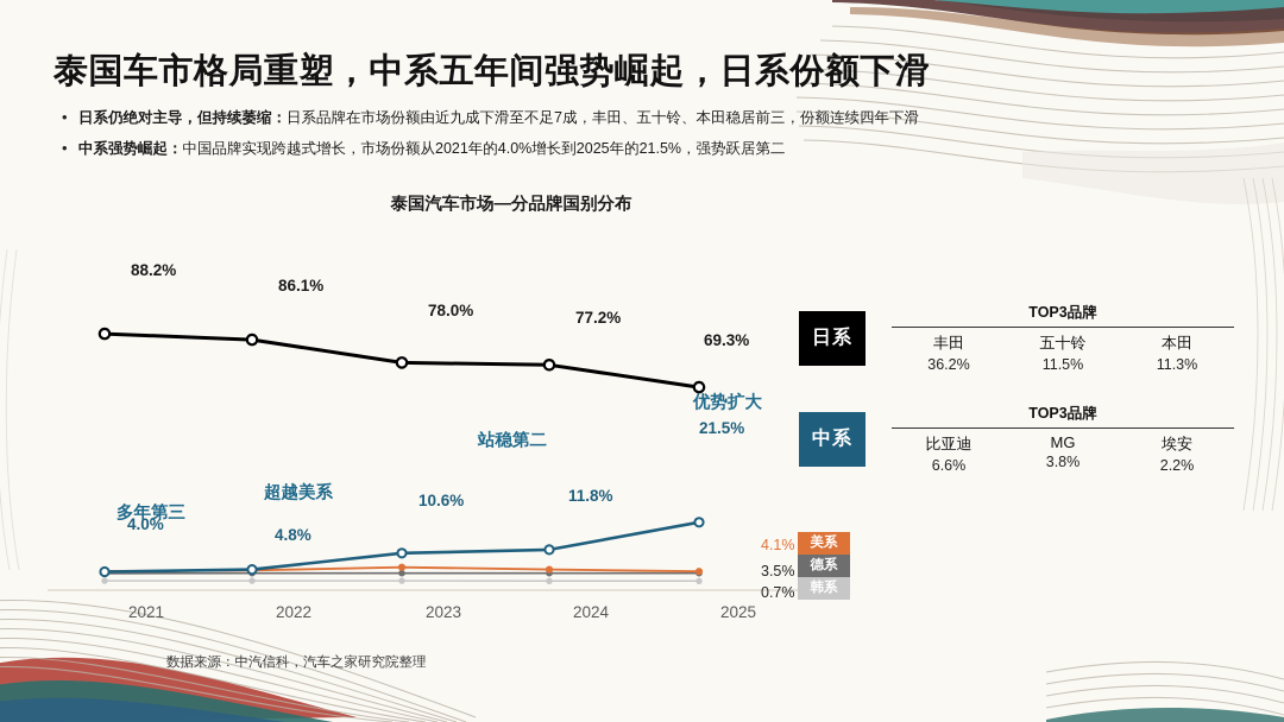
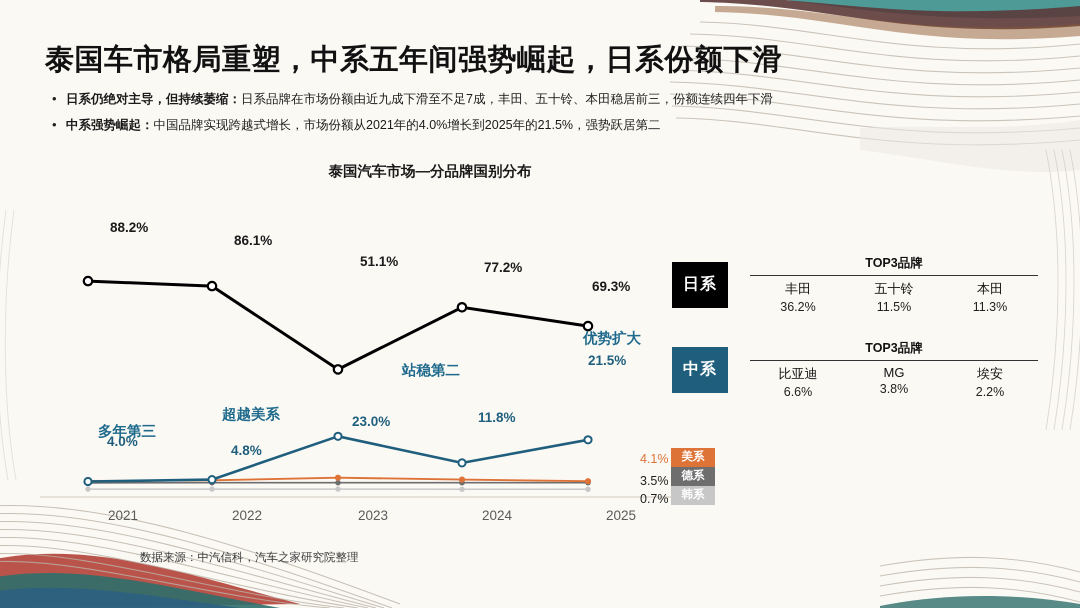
日系/2023: 78.0% -> 51.1%
中系/2023: 10.6% -> 23.0%
